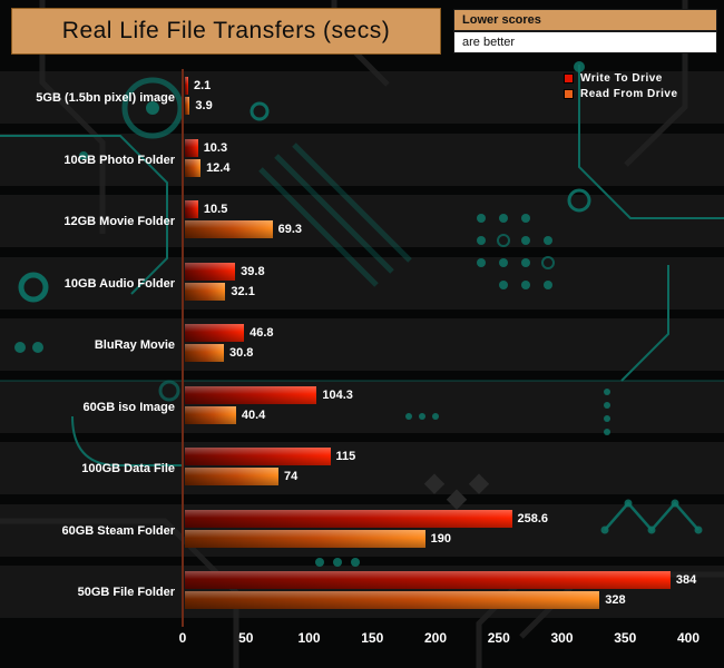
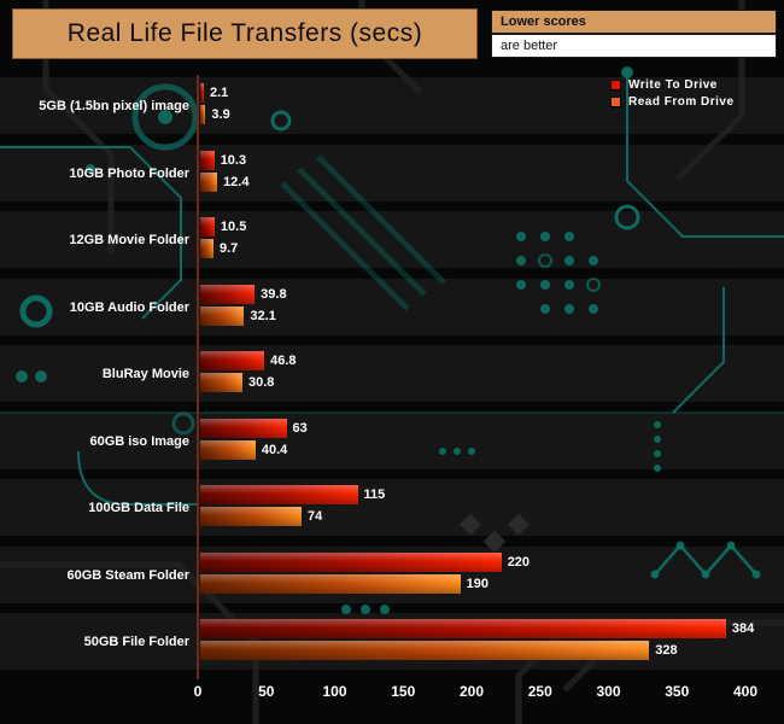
Read From Drive/12GB Movie Folder: 69.3 -> 9.7
Write To Drive/60GB iso Image: 104.3 -> 63
Write To Drive/60GB Steam Folder: 258.6 -> 220
